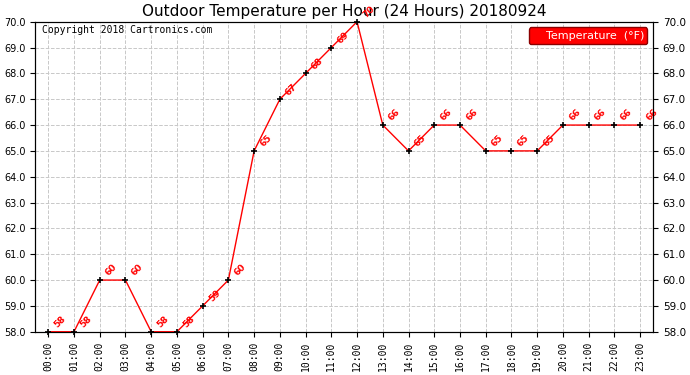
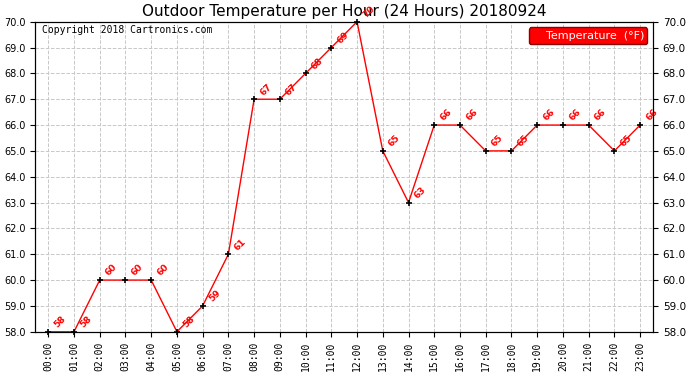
04:00: 58 -> 60
07:00: 60 -> 61
08:00: 65 -> 67
13:00: 66 -> 65
14:00: 65 -> 63
19:00: 65 -> 66
22:00: 66 -> 65
